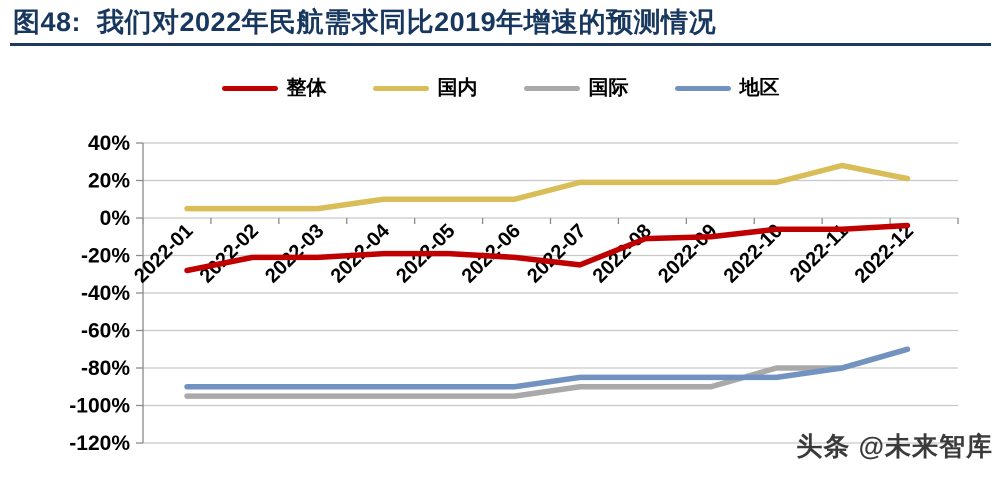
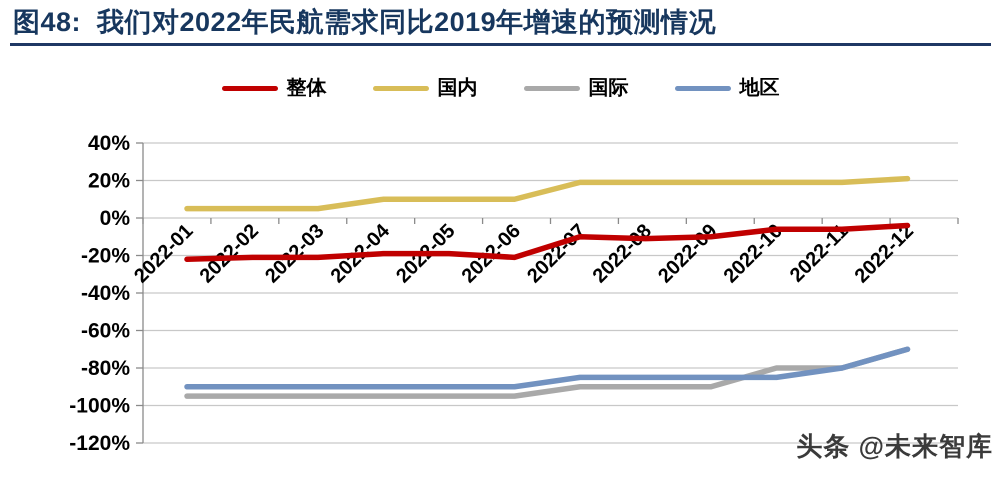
整体/2022-01: -28% -> -22%
整体/2022-07: -25% -> -10%
国内/2022-11: 28% -> 19%
